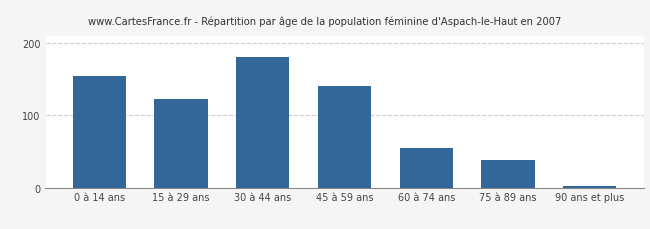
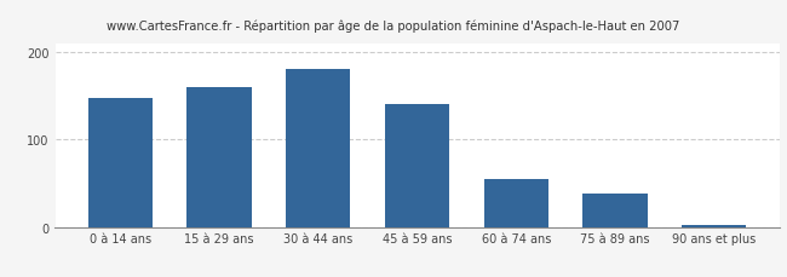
0 à 14 ans: 155 -> 148
15 à 29 ans: 122 -> 160
